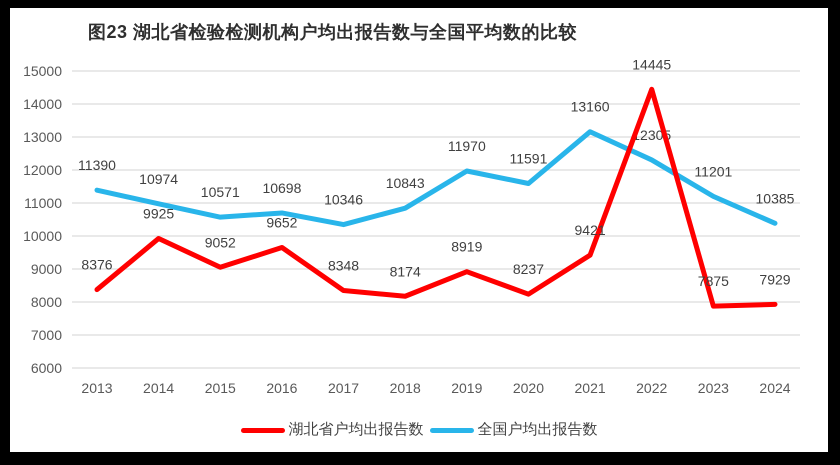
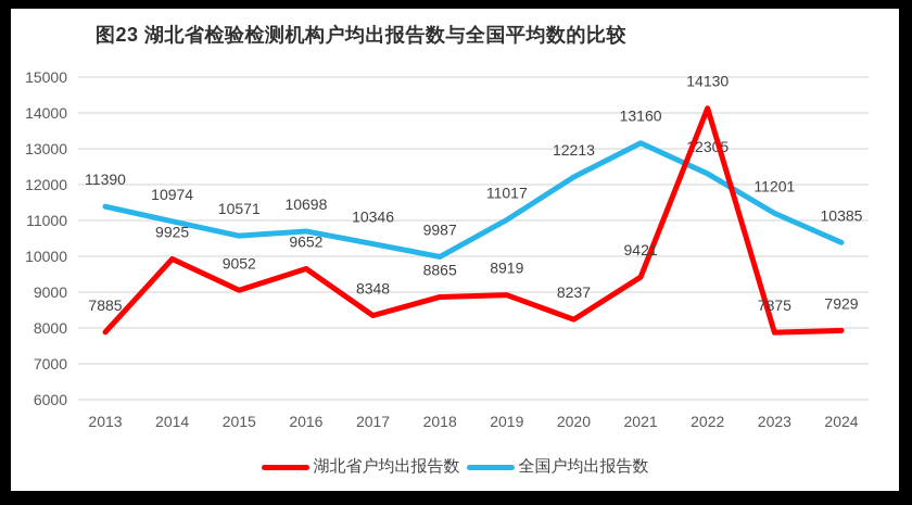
湖北省户均出报告数/2013: 8376 -> 7885
湖北省户均出报告数/2018: 8174 -> 8865
全国户均出报告数/2018: 10843 -> 9987
全国户均出报告数/2019: 11970 -> 11017
全国户均出报告数/2020: 11591 -> 12213
湖北省户均出报告数/2022: 14445 -> 14130
